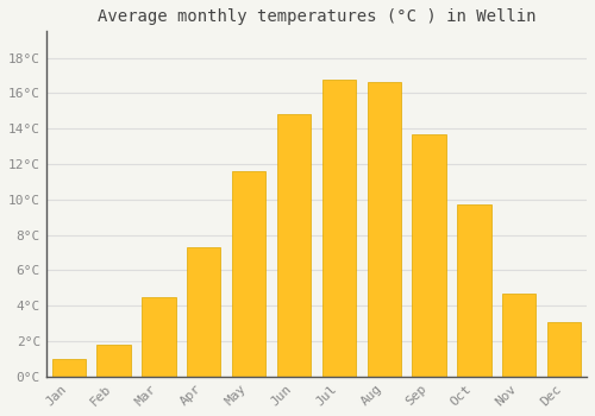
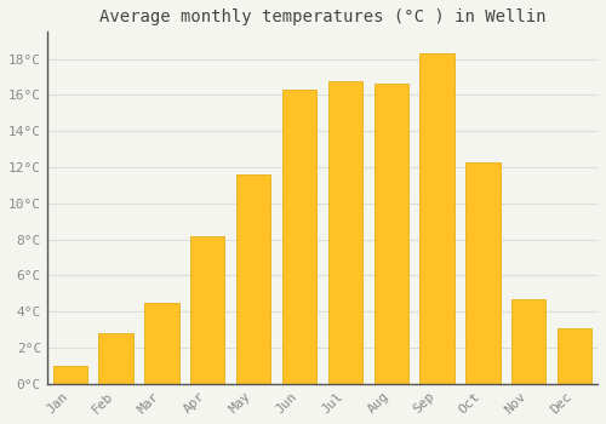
Feb: 1.8°C -> 2.8°C
Apr: 7.3°C -> 8.2°C
Jun: 14.8°C -> 16.3°C
Sep: 13.7°C -> 18.3°C
Oct: 9.7°C -> 12.3°C
